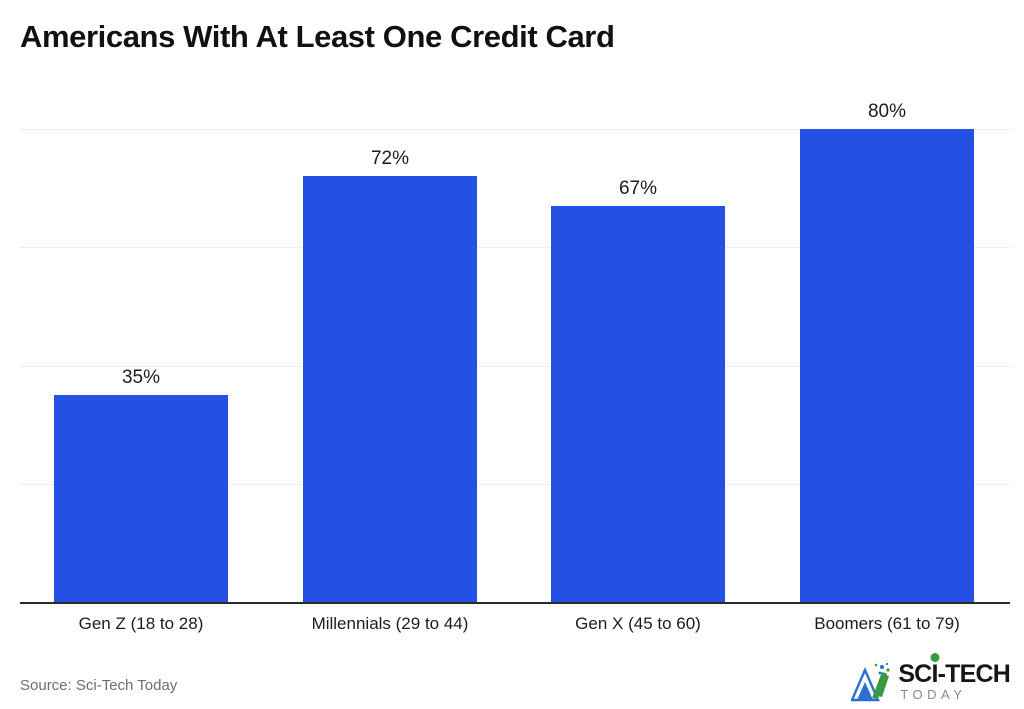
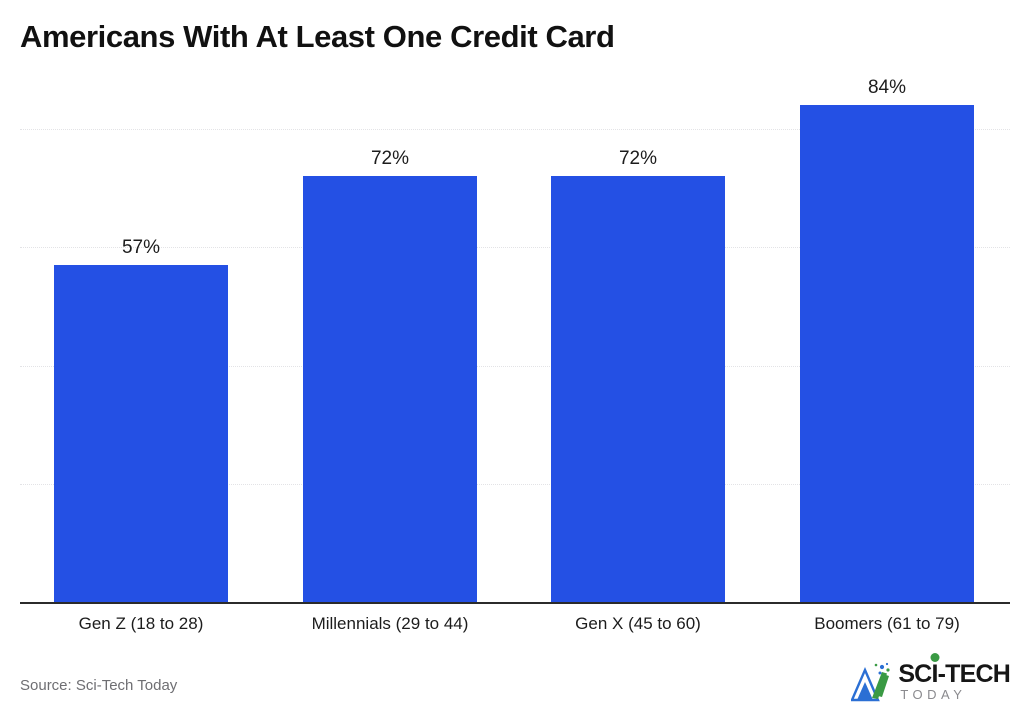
Gen Z (18 to 28): 35% -> 57%
Gen X (45 to 60): 67% -> 72%
Boomers (61 to 79): 80% -> 84%
